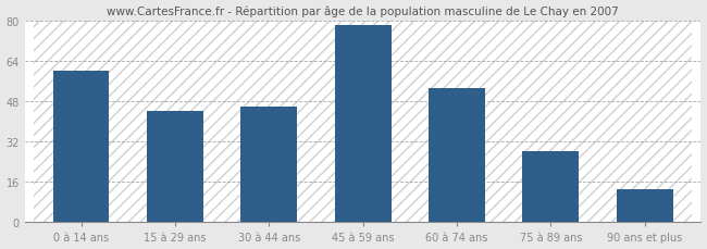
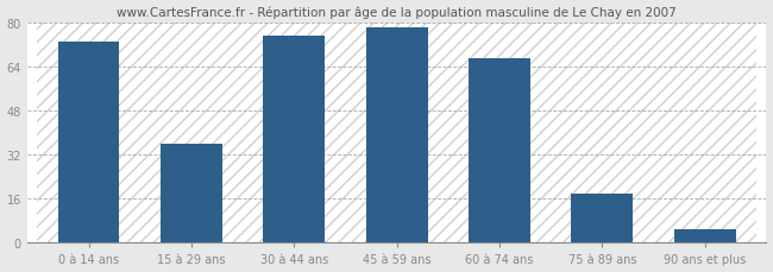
0 à 14 ans: 60 -> 73
15 à 29 ans: 44 -> 36
30 à 44 ans: 46 -> 75
60 à 74 ans: 53 -> 67
75 à 89 ans: 28 -> 18
90 ans et plus: 13 -> 5
